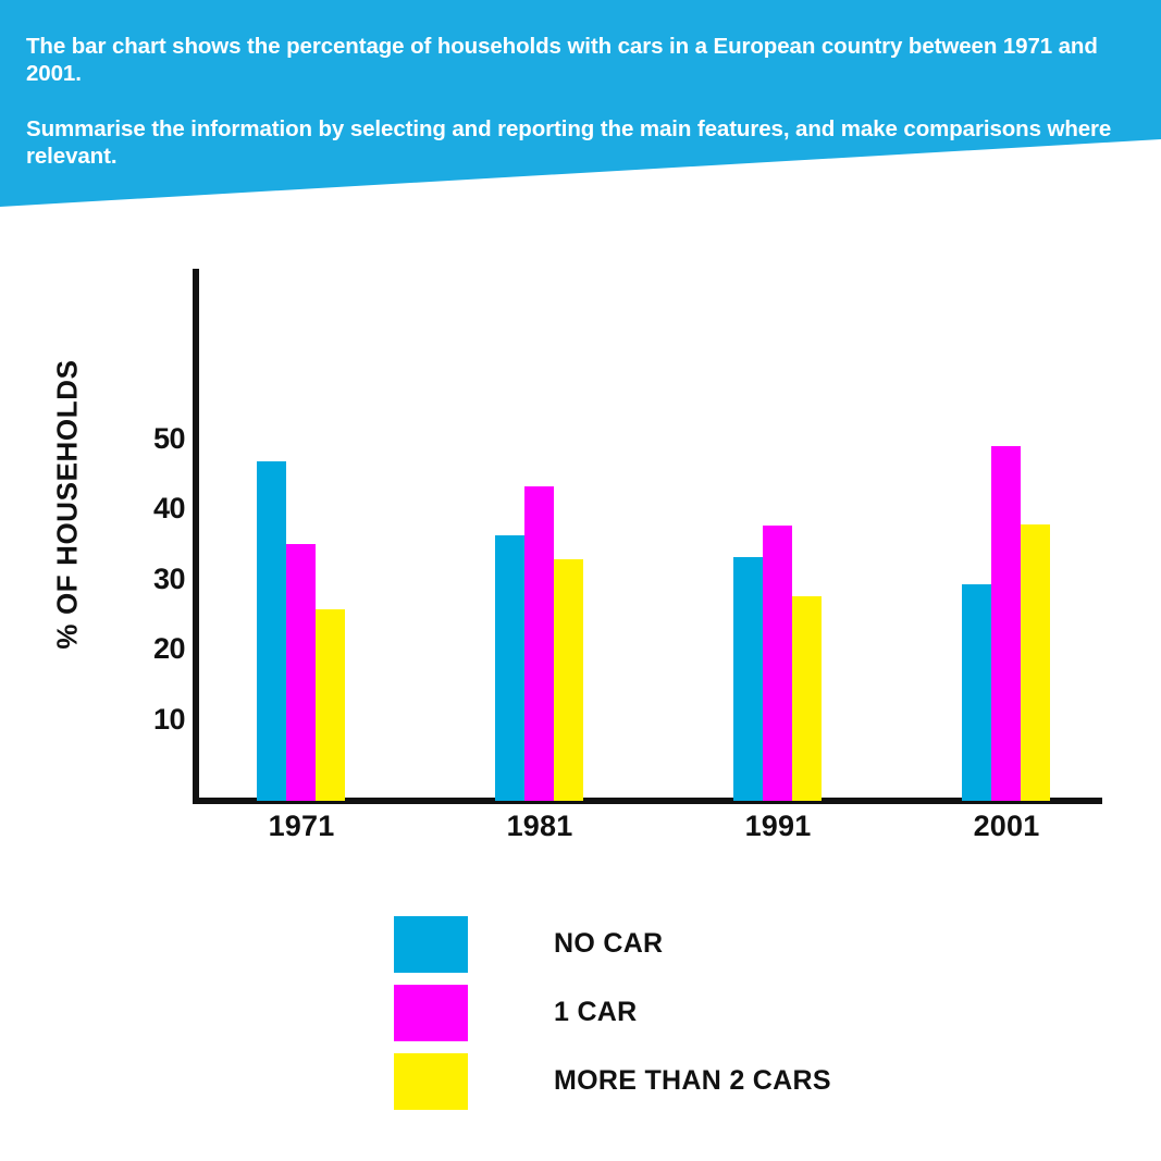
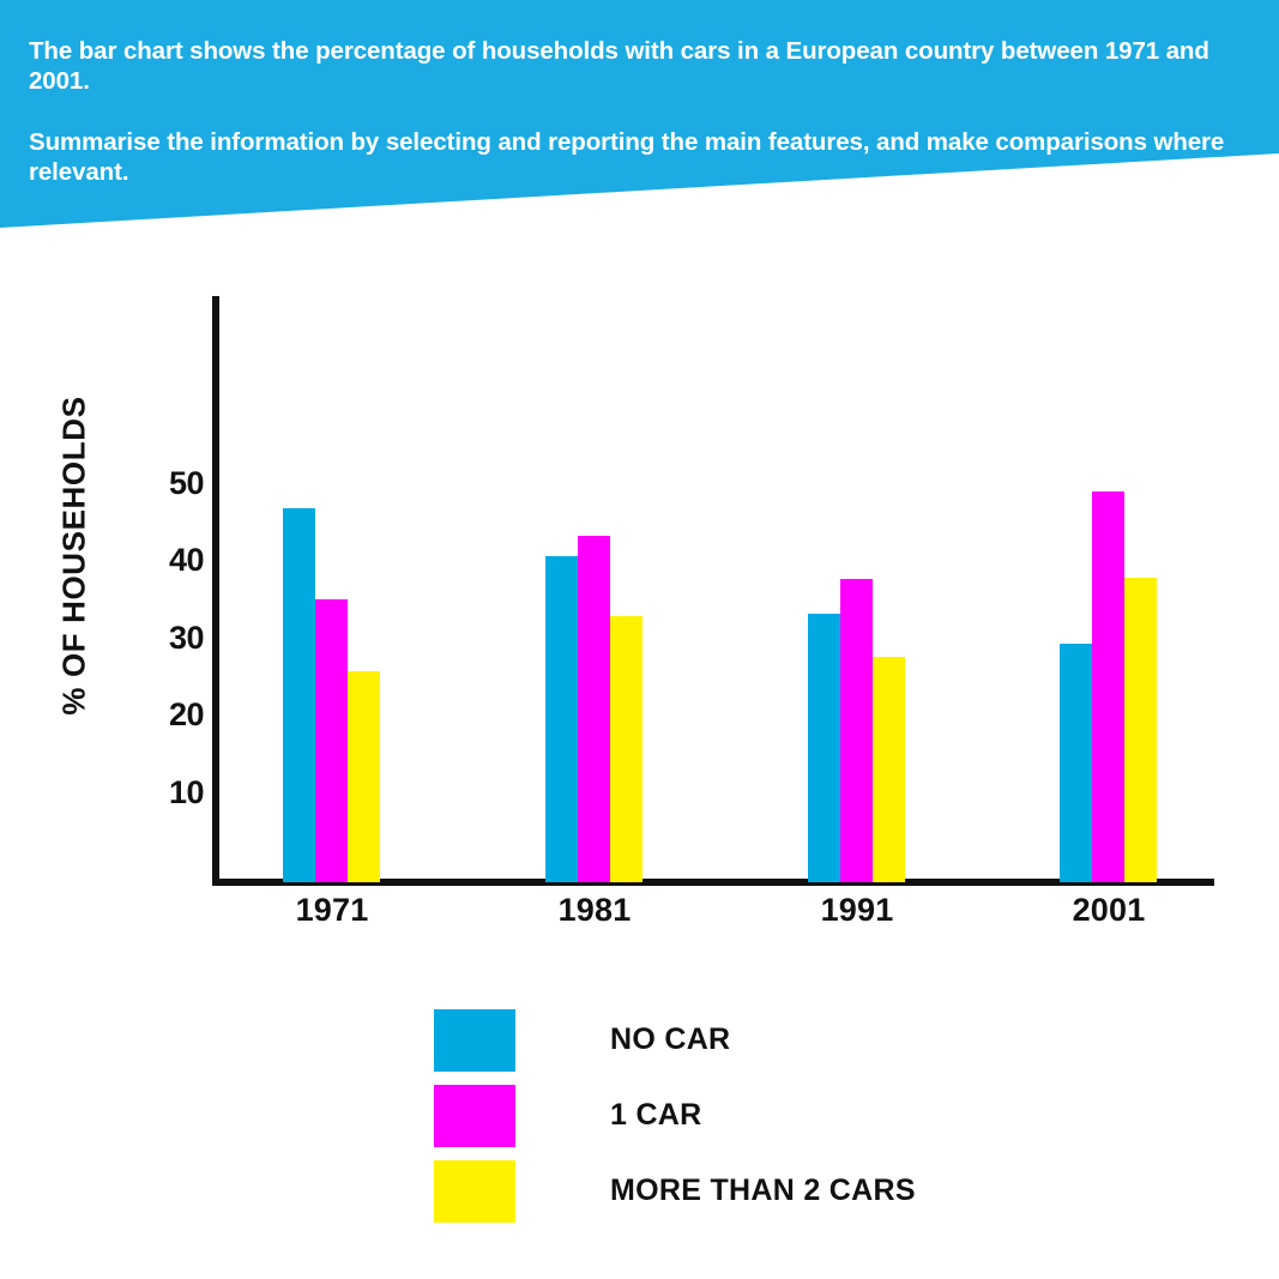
NO CAR/1981: 36 -> 40
